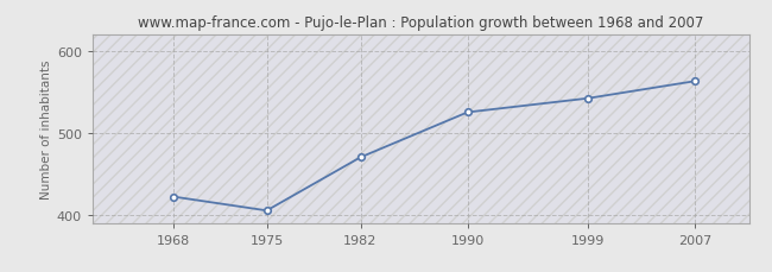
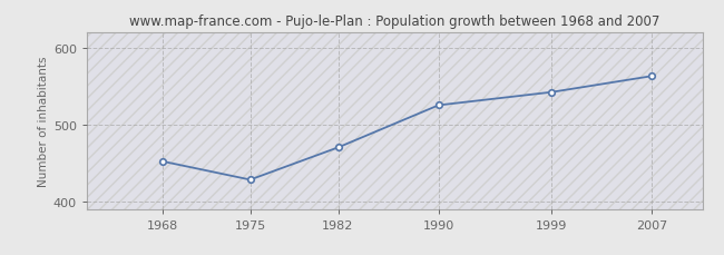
1968: 422 -> 452
1975: 405 -> 428
